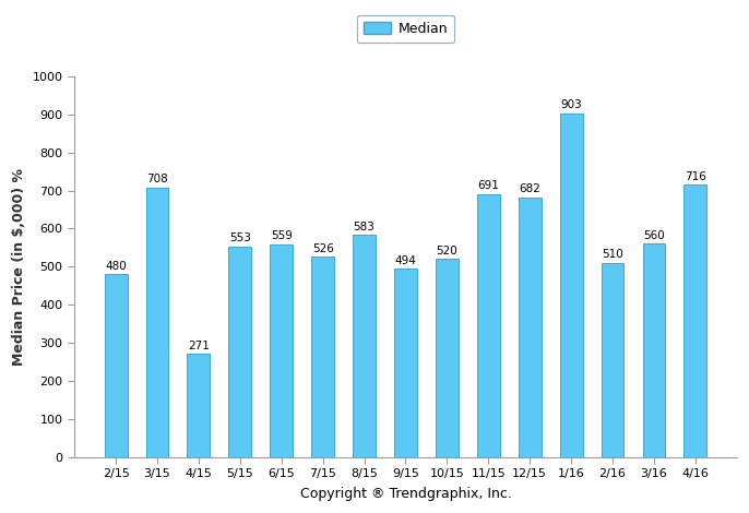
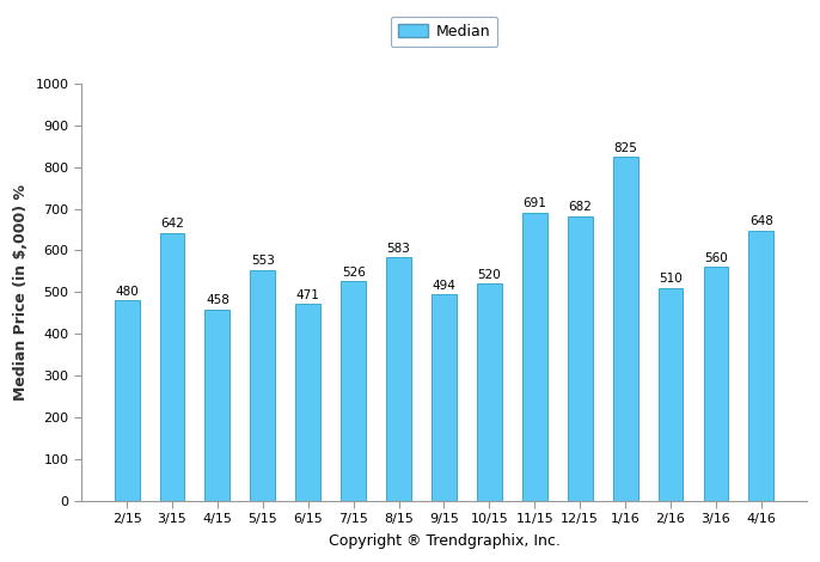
3/15: 708 -> 642
4/15: 271 -> 458
6/15: 559 -> 471
1/16: 903 -> 825
4/16: 716 -> 648
